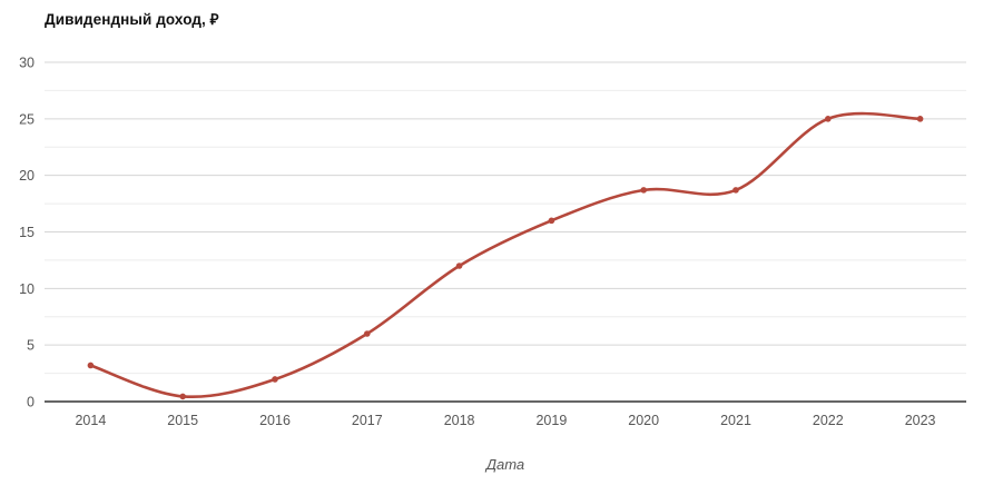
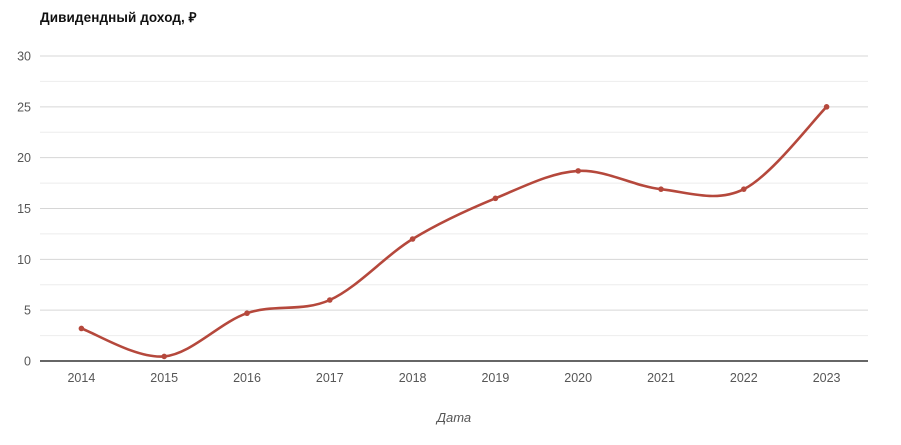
2016: 2.0 -> 4.7
2021: 18.7 -> 16.9
2022: 25.0 -> 16.9
